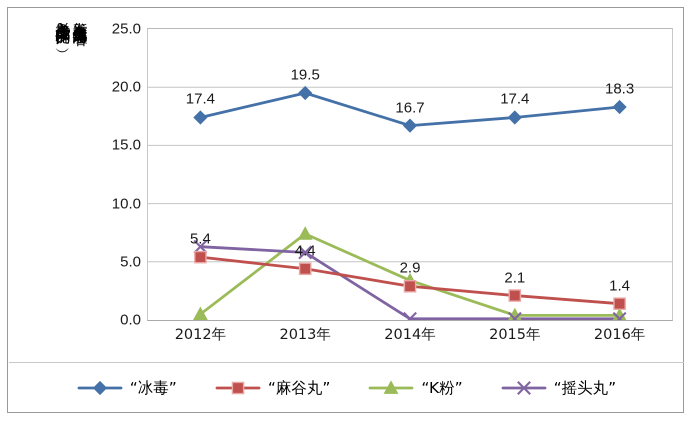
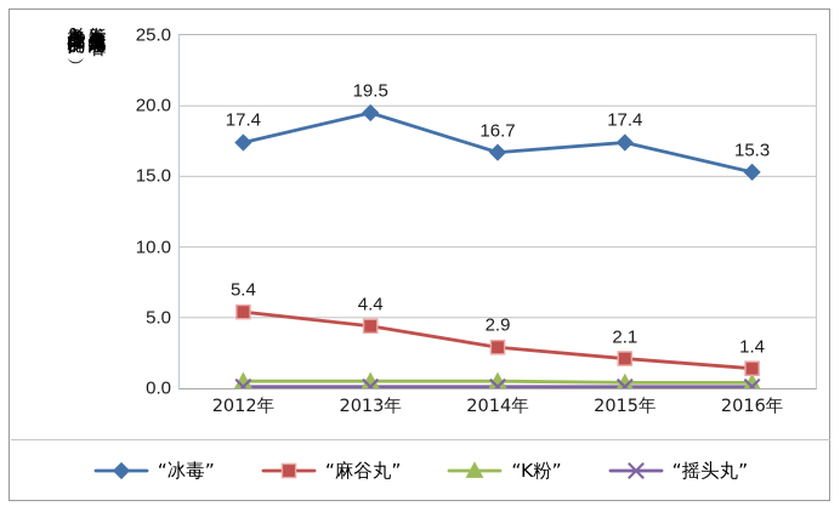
“摇头丸”/2012年: 6.3 -> 0.1
“K粉”/2013年: 7.4 -> 0.5
“摇头丸”/2013年: 5.8 -> 0.1
“K粉”/2014年: 3.4 -> 0.5
“冰毒”/2016年: 18.3 -> 15.3
